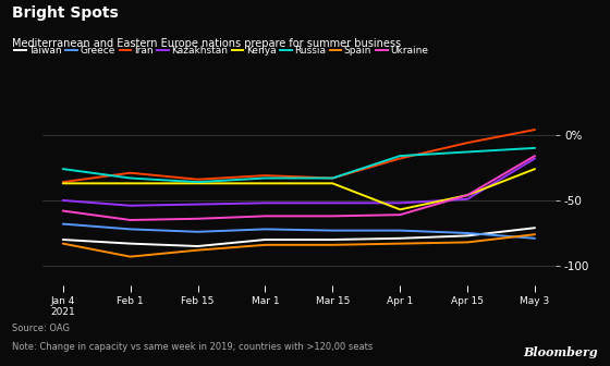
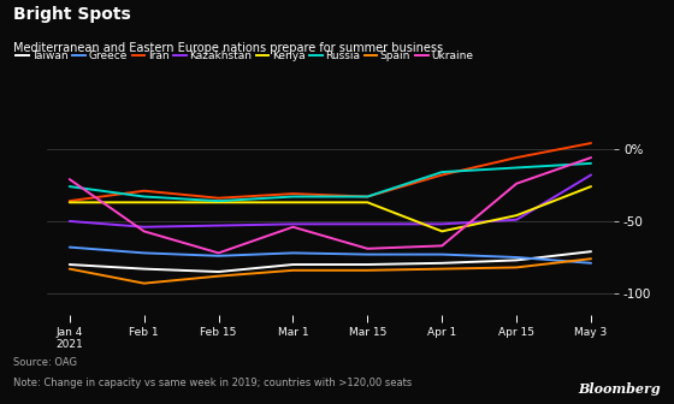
Ukraine/Jan 4 2021: -58 -> -21
Ukraine/Feb 1: -65 -> -57
Ukraine/Feb 15: -64 -> -72
Ukraine/Mar 1: -62 -> -54
Ukraine/Mar 15: -62 -> -69
Ukraine/Apr 1: -61 -> -67
Ukraine/Apr 15: -46 -> -24
Ukraine/May 3: -16 -> -6
